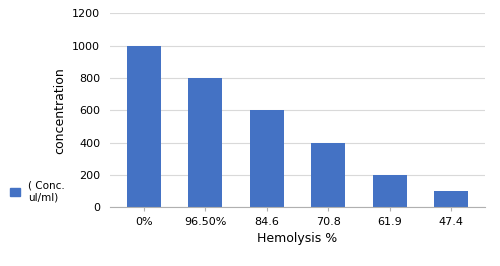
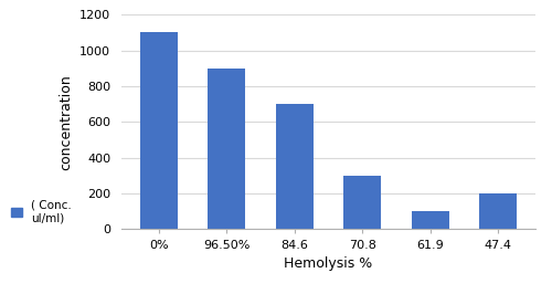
0%: 1000 -> 1100
96.50%: 800 -> 900
84.6: 600 -> 700
70.8: 400 -> 300
61.9: 200 -> 100
47.4: 100 -> 200
